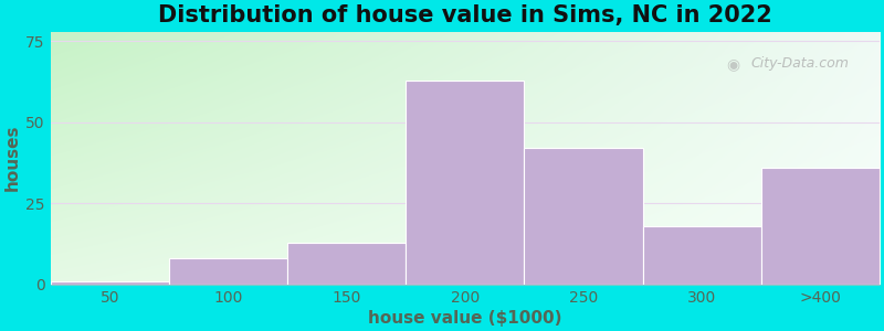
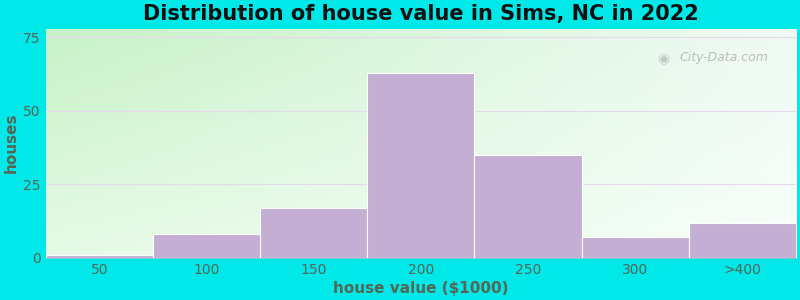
150: 13 -> 17
250: 42 -> 35
300: 18 -> 7
>400: 36 -> 12
